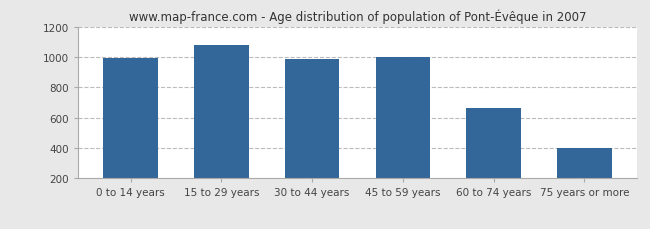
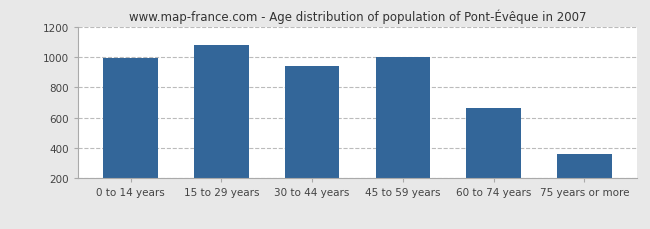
30 to 44 years: 980 -> 940
75 years or more: 400 -> 360
